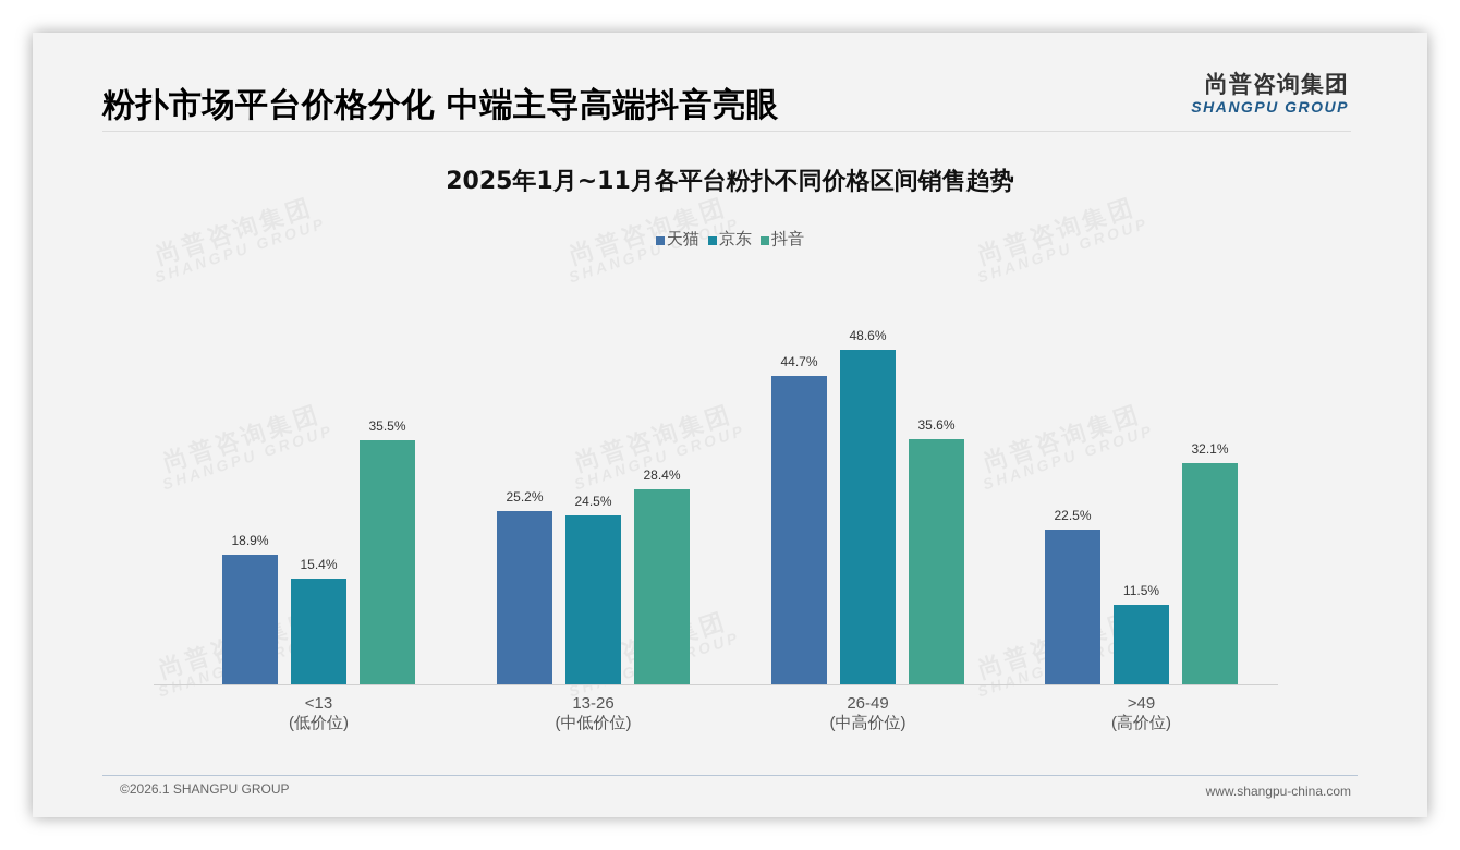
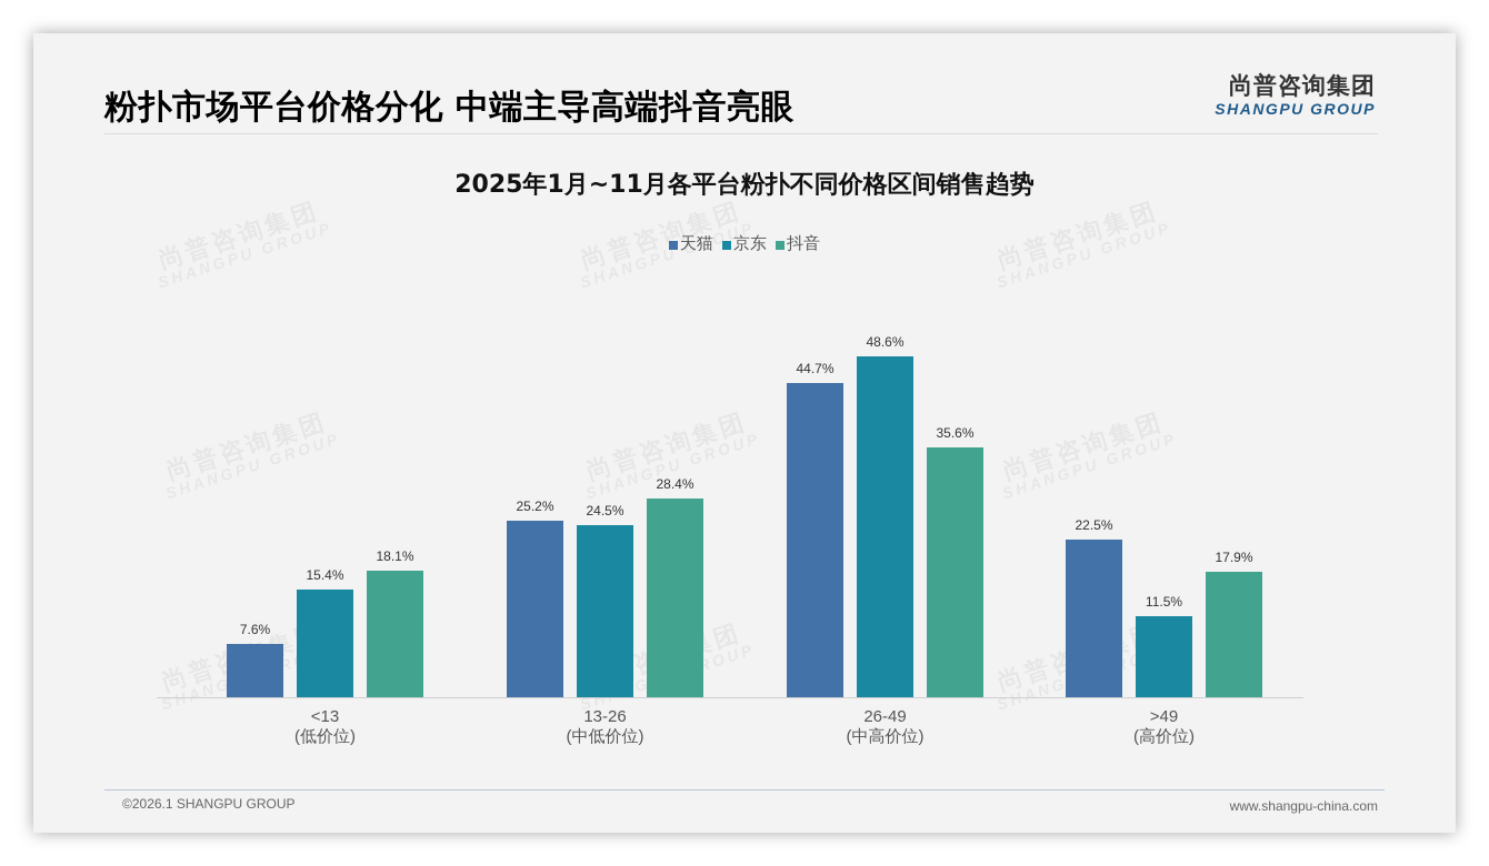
天猫/<13: 18.9% -> 7.6%
抖音/<13: 35.5% -> 18.1%
抖音/>49: 32.1% -> 17.9%
